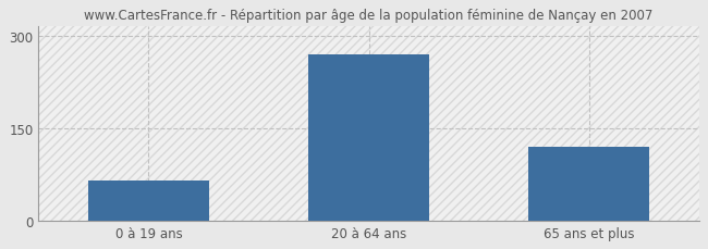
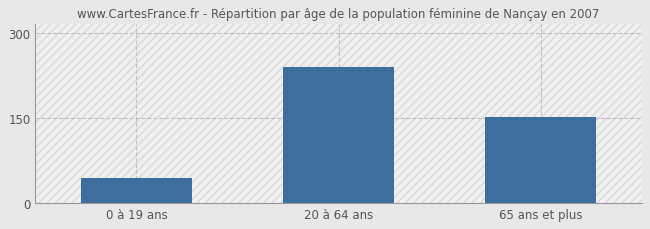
0 à 19 ans: 65 -> 44
20 à 64 ans: 270 -> 240
65 ans et plus: 120 -> 152
